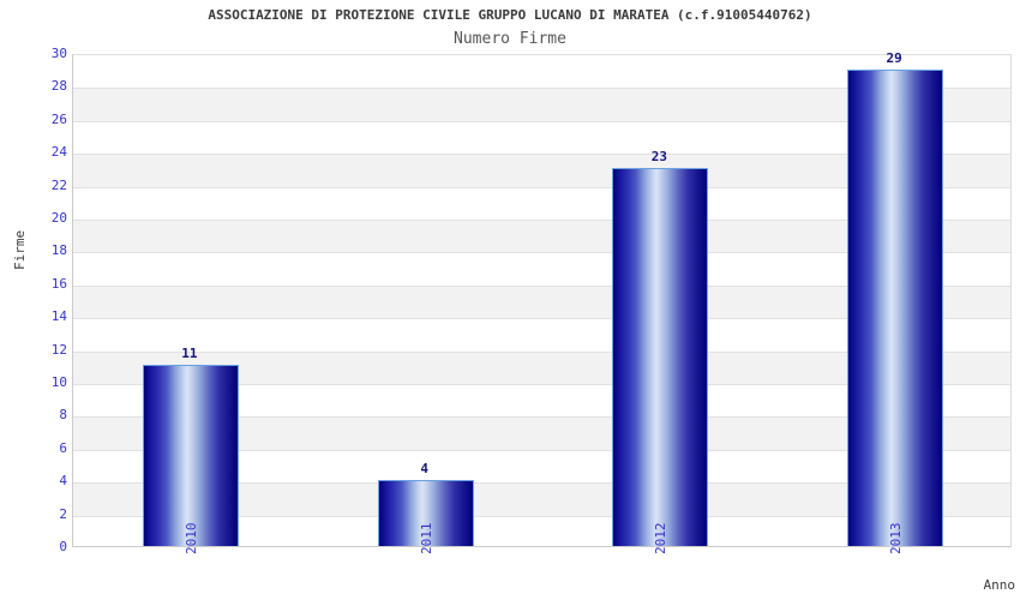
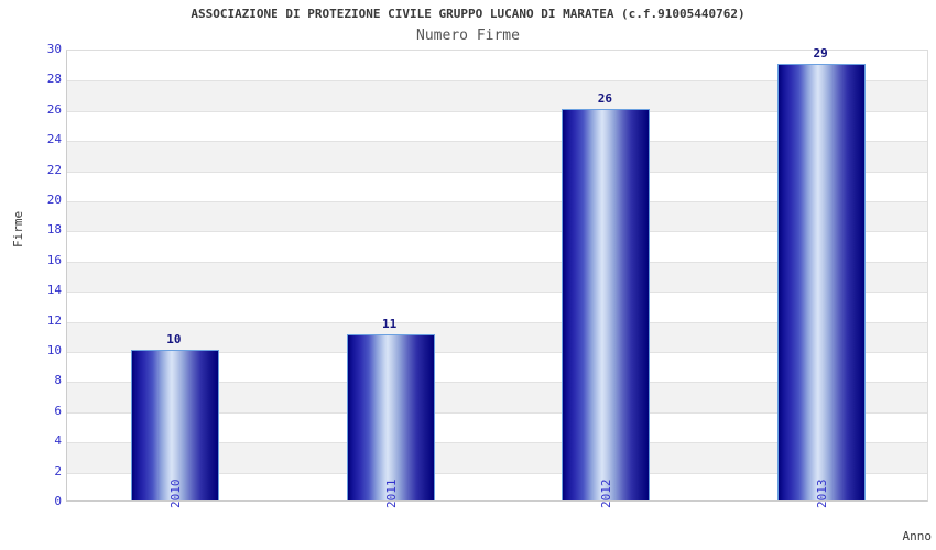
2010: 11 -> 10
2011: 4 -> 11
2012: 23 -> 26
